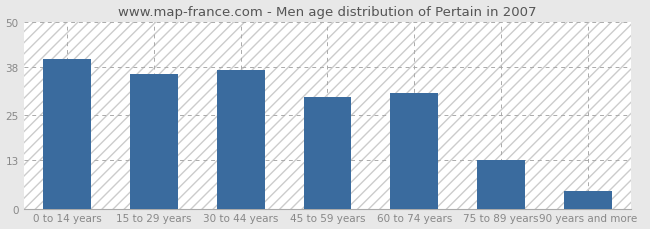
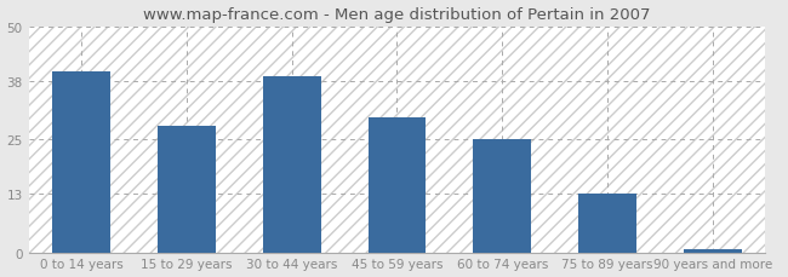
15 to 29 years: 36 -> 28
30 to 44 years: 37 -> 39
60 to 74 years: 31 -> 25
90 years and more: 5 -> 1
